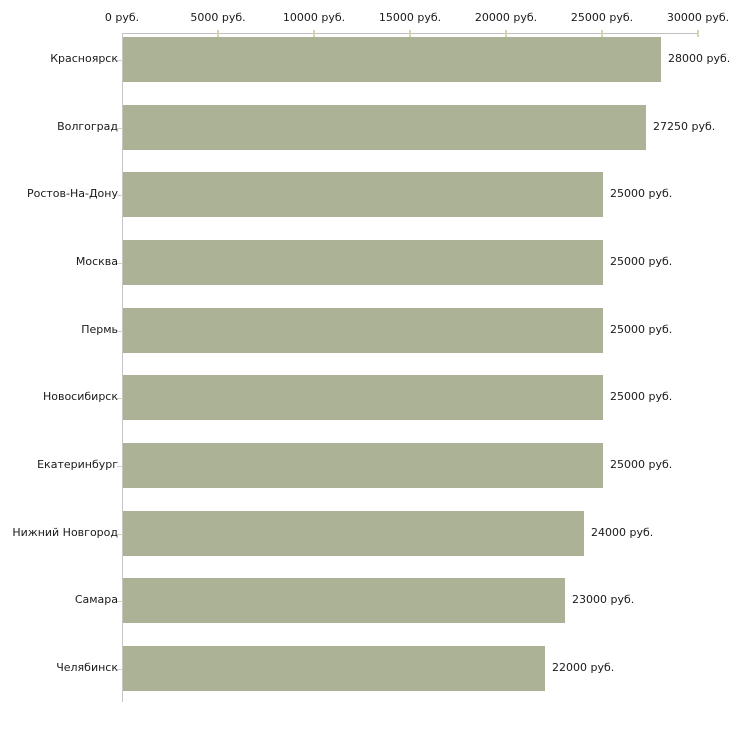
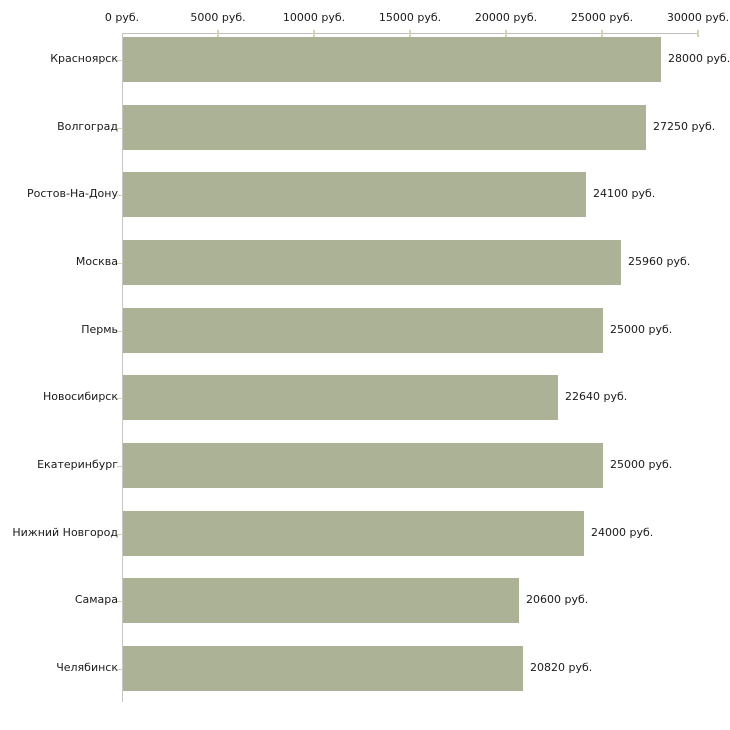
Ростов-На-Дону: 25000 -> 24100
Москва: 25000 -> 25960
Новосибирск: 25000 -> 22640
Самара: 23000 -> 20600
Челябинск: 22000 -> 20820
